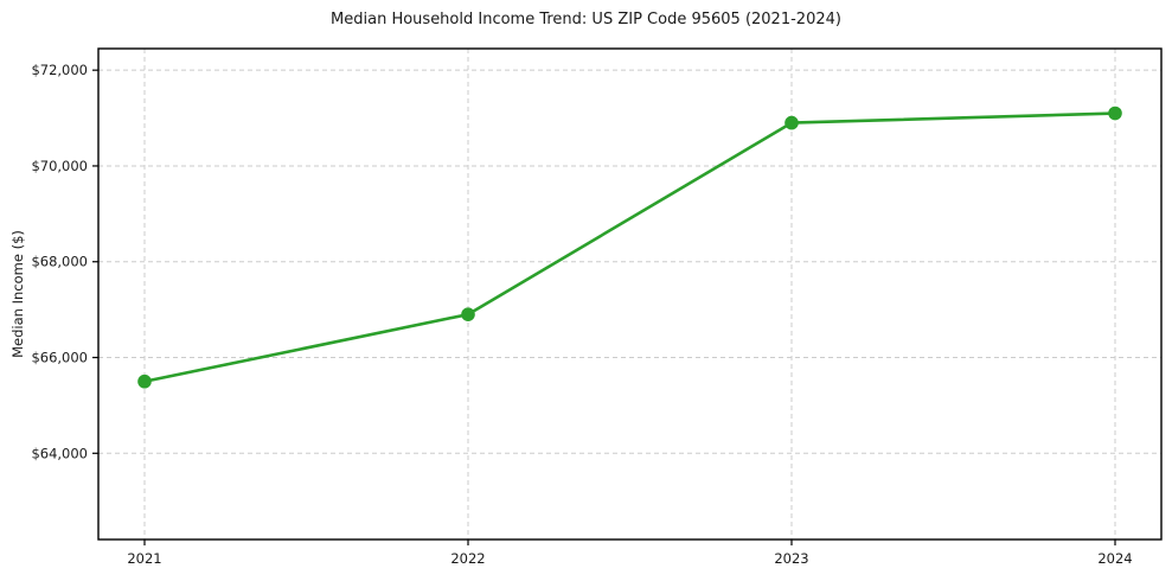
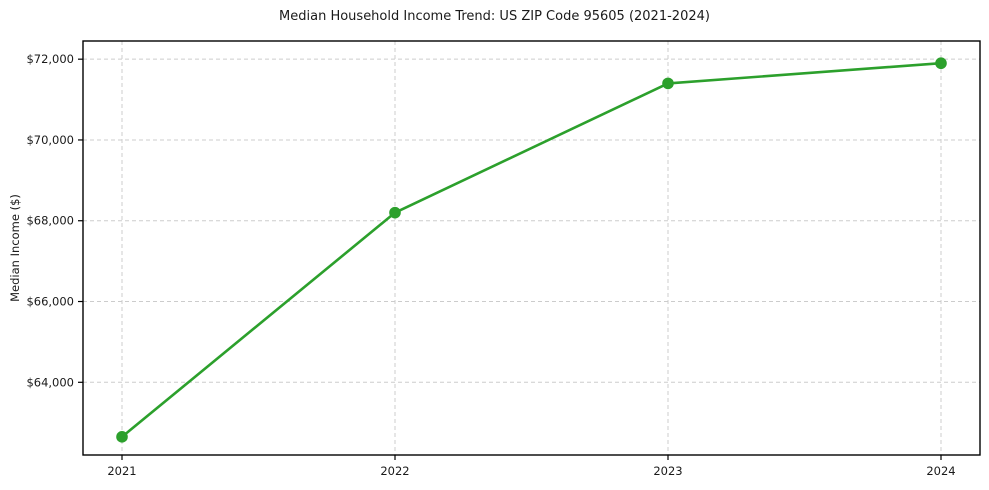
2021: $65500 -> $62600
2022: $66900 -> $68200
2023: $70900 -> $71400
2024: $71100 -> $71900
